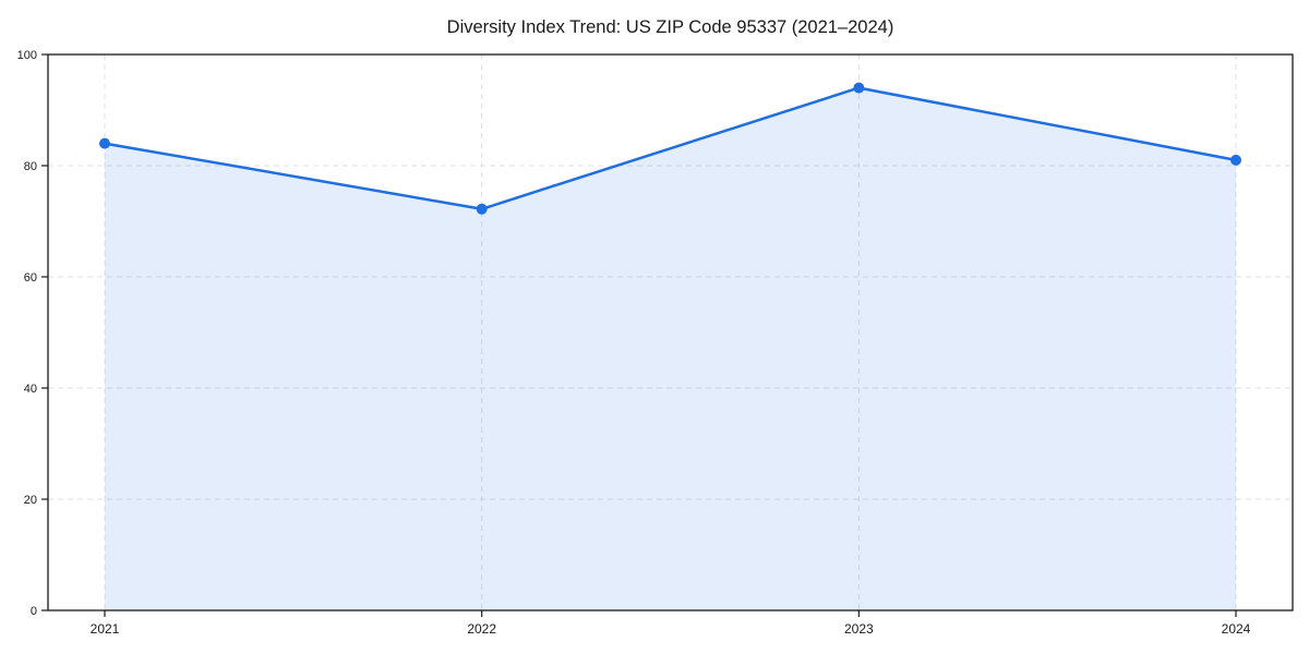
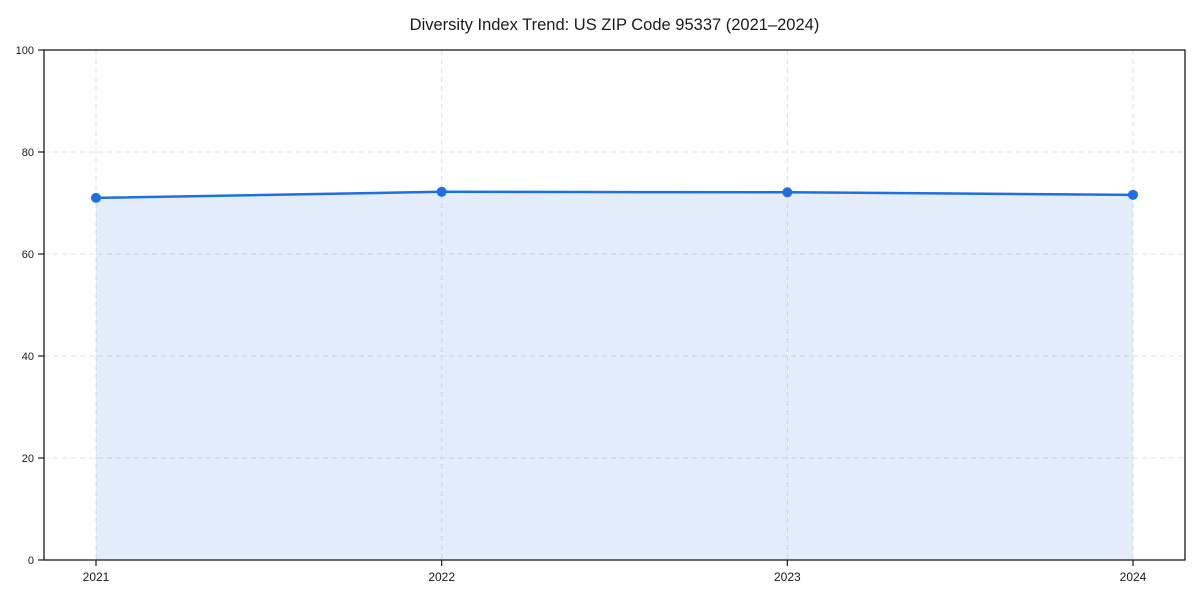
2021: 84 -> 71
2023: 94 -> 72
2024: 81 -> 72
